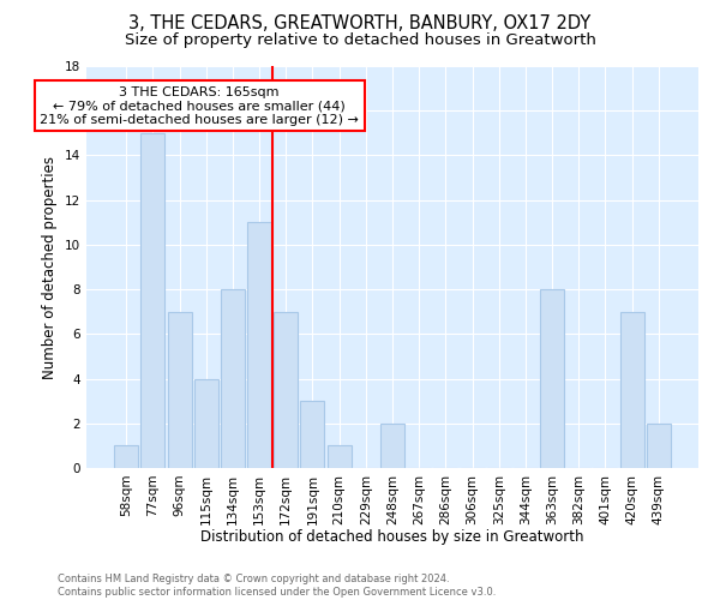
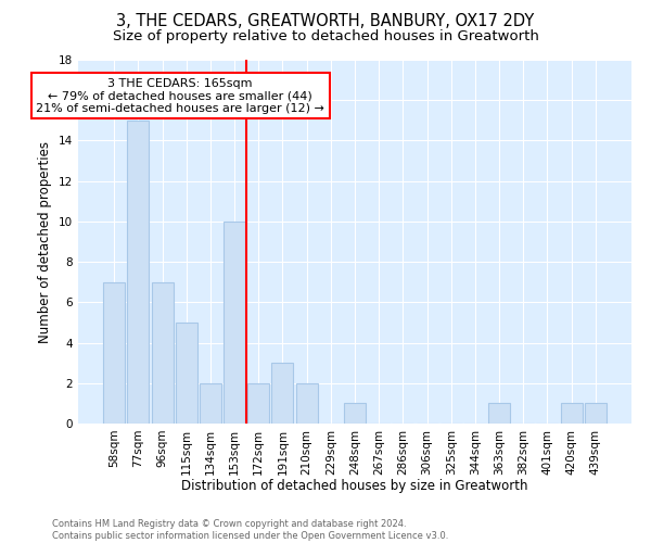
58sqm: 1 -> 7
115sqm: 4 -> 5
134sqm: 8 -> 2
153sqm: 11 -> 10
172sqm: 7 -> 2
210sqm: 1 -> 2
248sqm: 2 -> 1
363sqm: 8 -> 1
420sqm: 7 -> 1
439sqm: 2 -> 1
